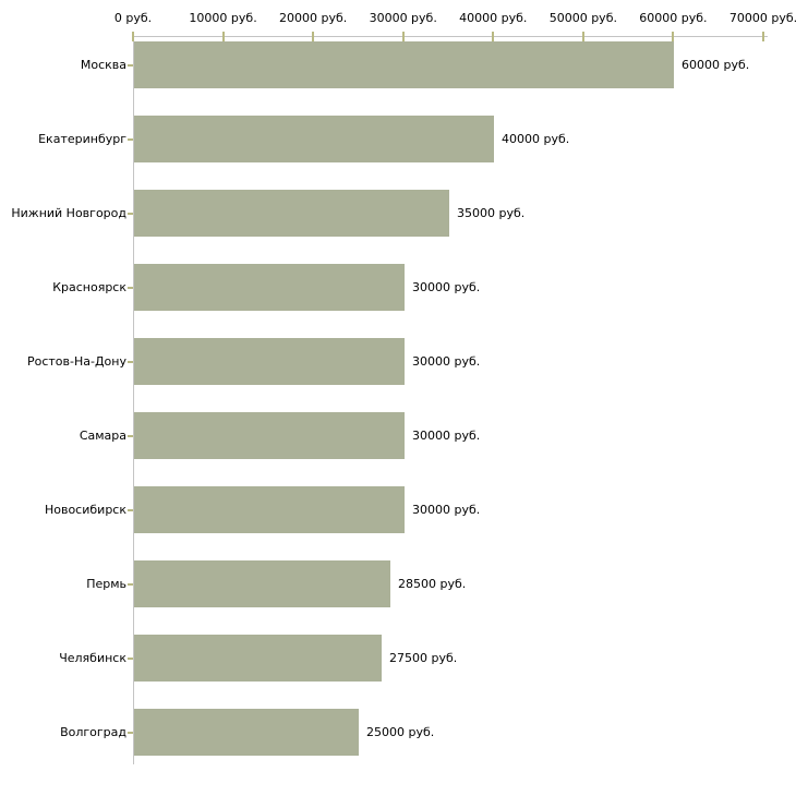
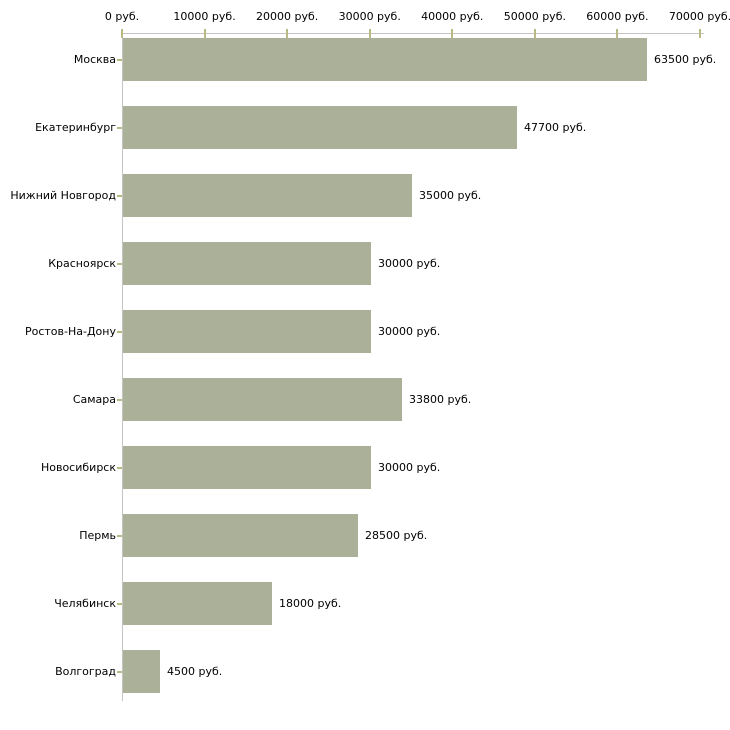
Москва: 60000 -> 63500
Екатеринбург: 40000 -> 47700
Самара: 30000 -> 33800
Челябинск: 27500 -> 18000
Волгоград: 25000 -> 4500
